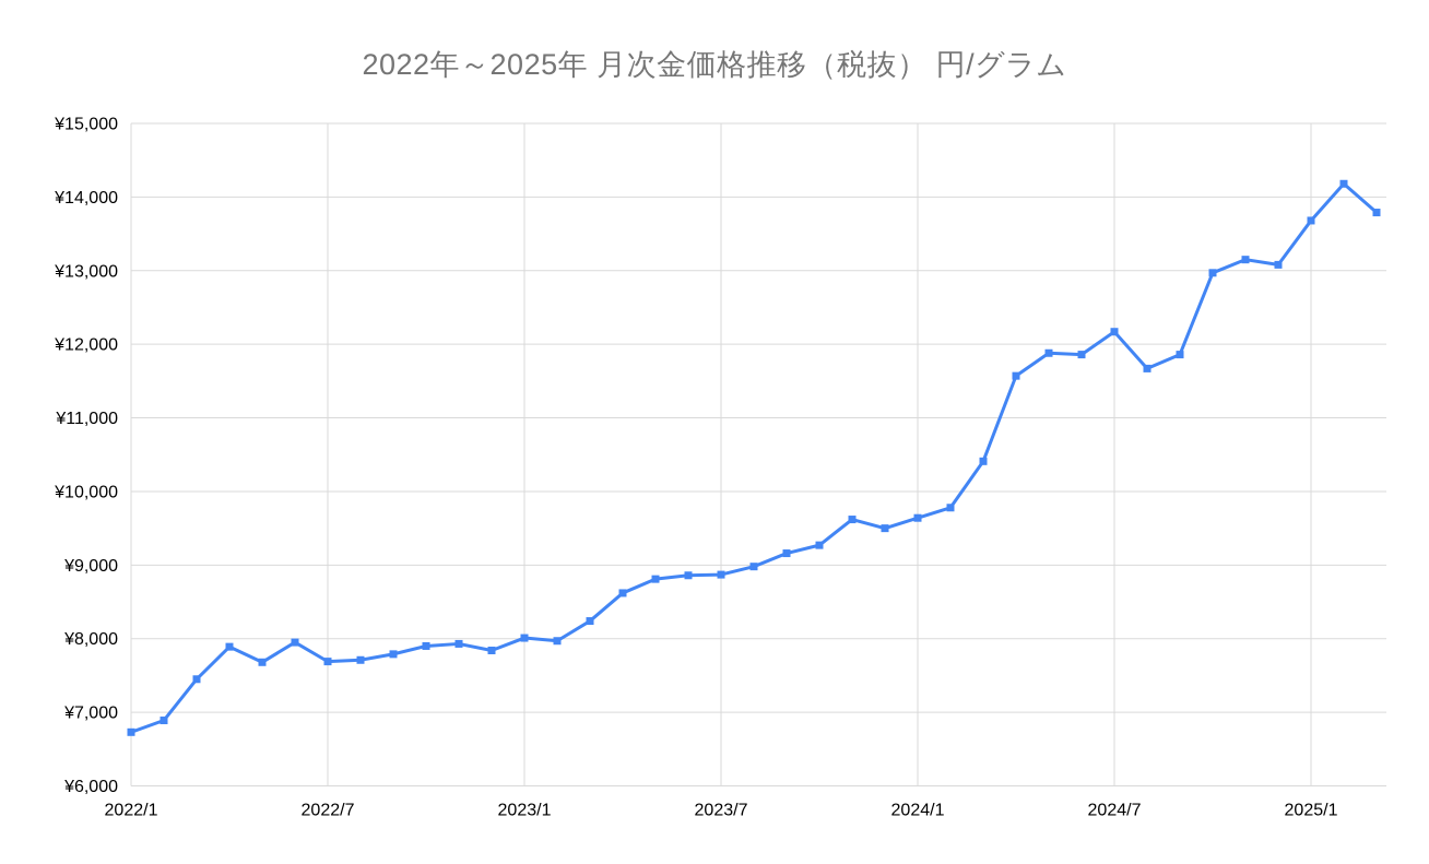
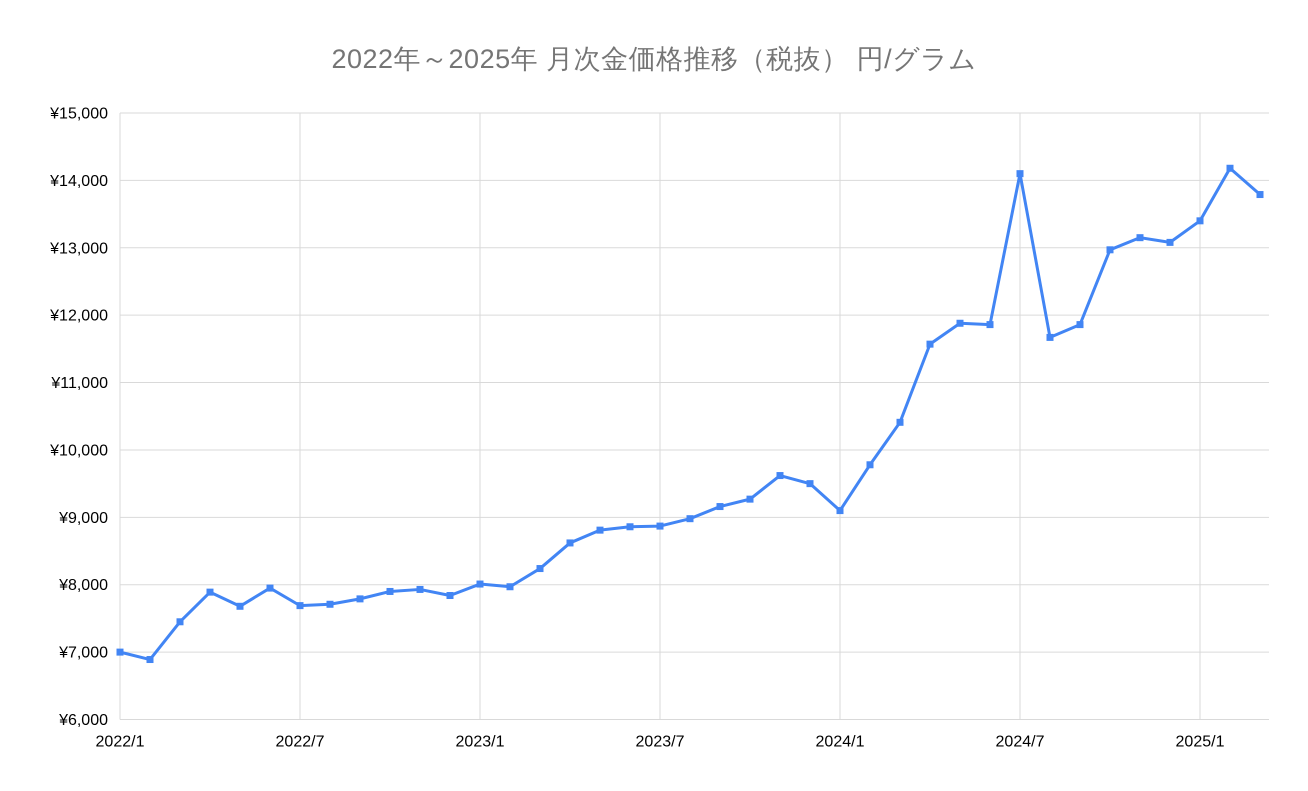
2022/1: ¥6700 -> ¥7000
2024/1: ¥9600 -> ¥9100
2024/7: ¥12200 -> ¥14100
2025/1: ¥13700 -> ¥13400
